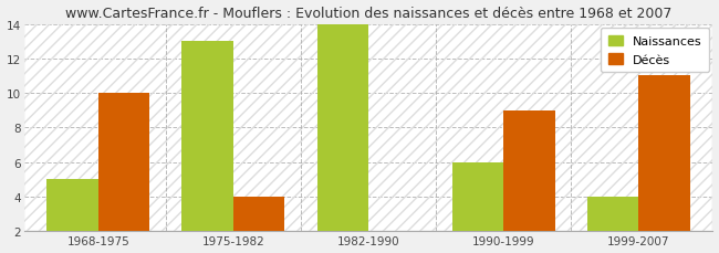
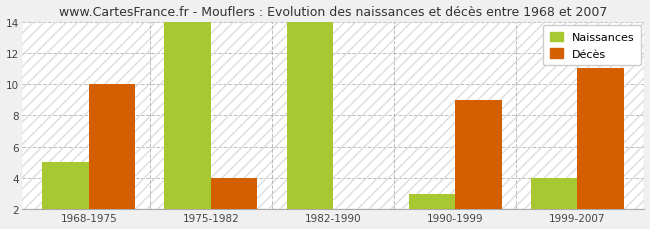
Naissances/1975-1982: 13 -> 14
Naissances/1990-1999: 6 -> 3
